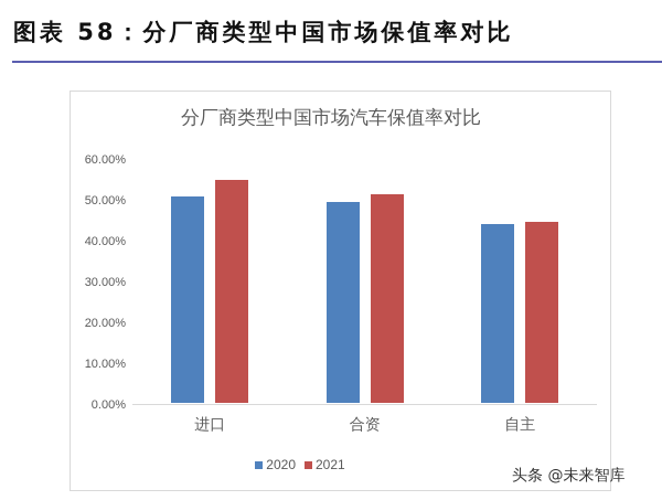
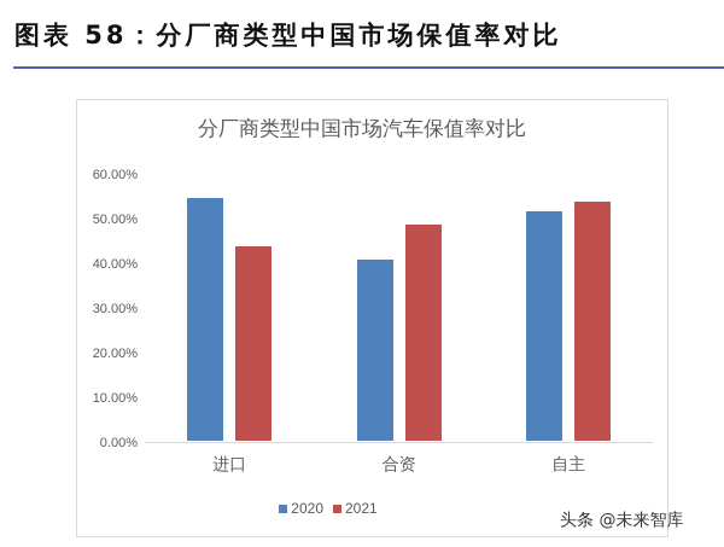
2020/进口: 51% -> 55%
2021/进口: 55% -> 44%
2020/合资: 50% -> 41%
2021/合资: 52% -> 49%
2020/自主: 44% -> 52%
2021/自主: 45% -> 54%
